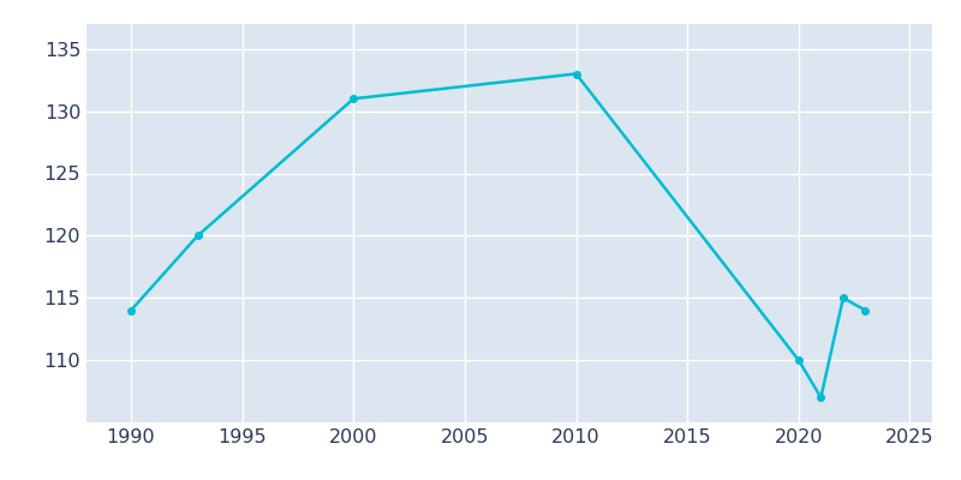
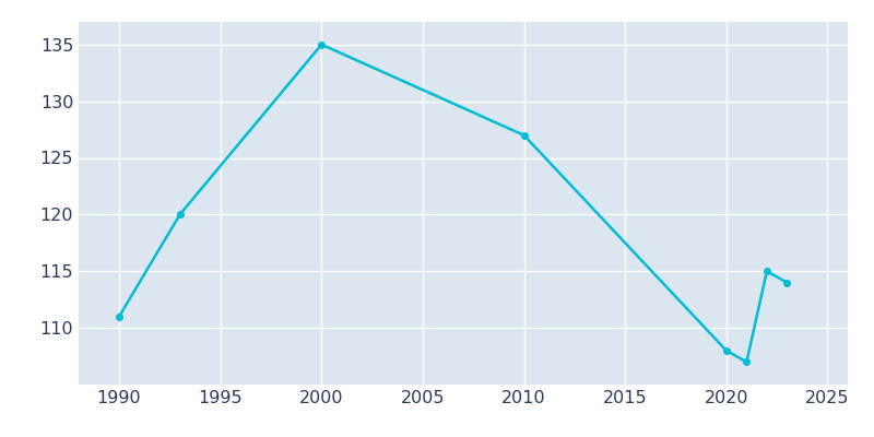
1990: 114 -> 111
2000: 131 -> 135
2010: 133 -> 127
2020: 110 -> 108
